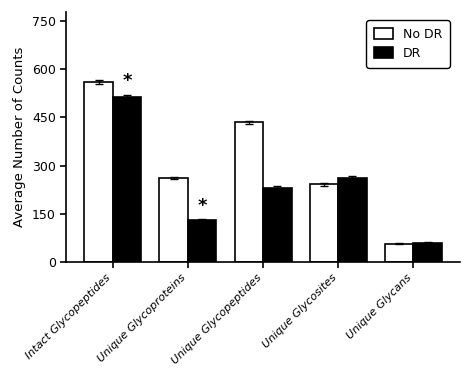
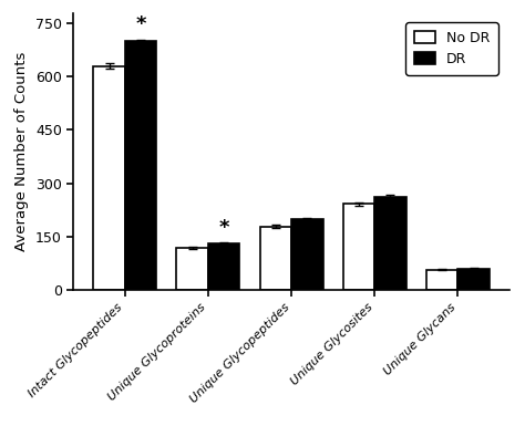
No DR/Intact Glycopeptides: 560 -> 630
DR/Intact Glycopeptides: 515 -> 700
No DR/Unique Glycoproteins: 260 -> 118
No DR/Unique Glycopeptides: 435 -> 178
DR/Unique Glycopeptides: 230 -> 198
